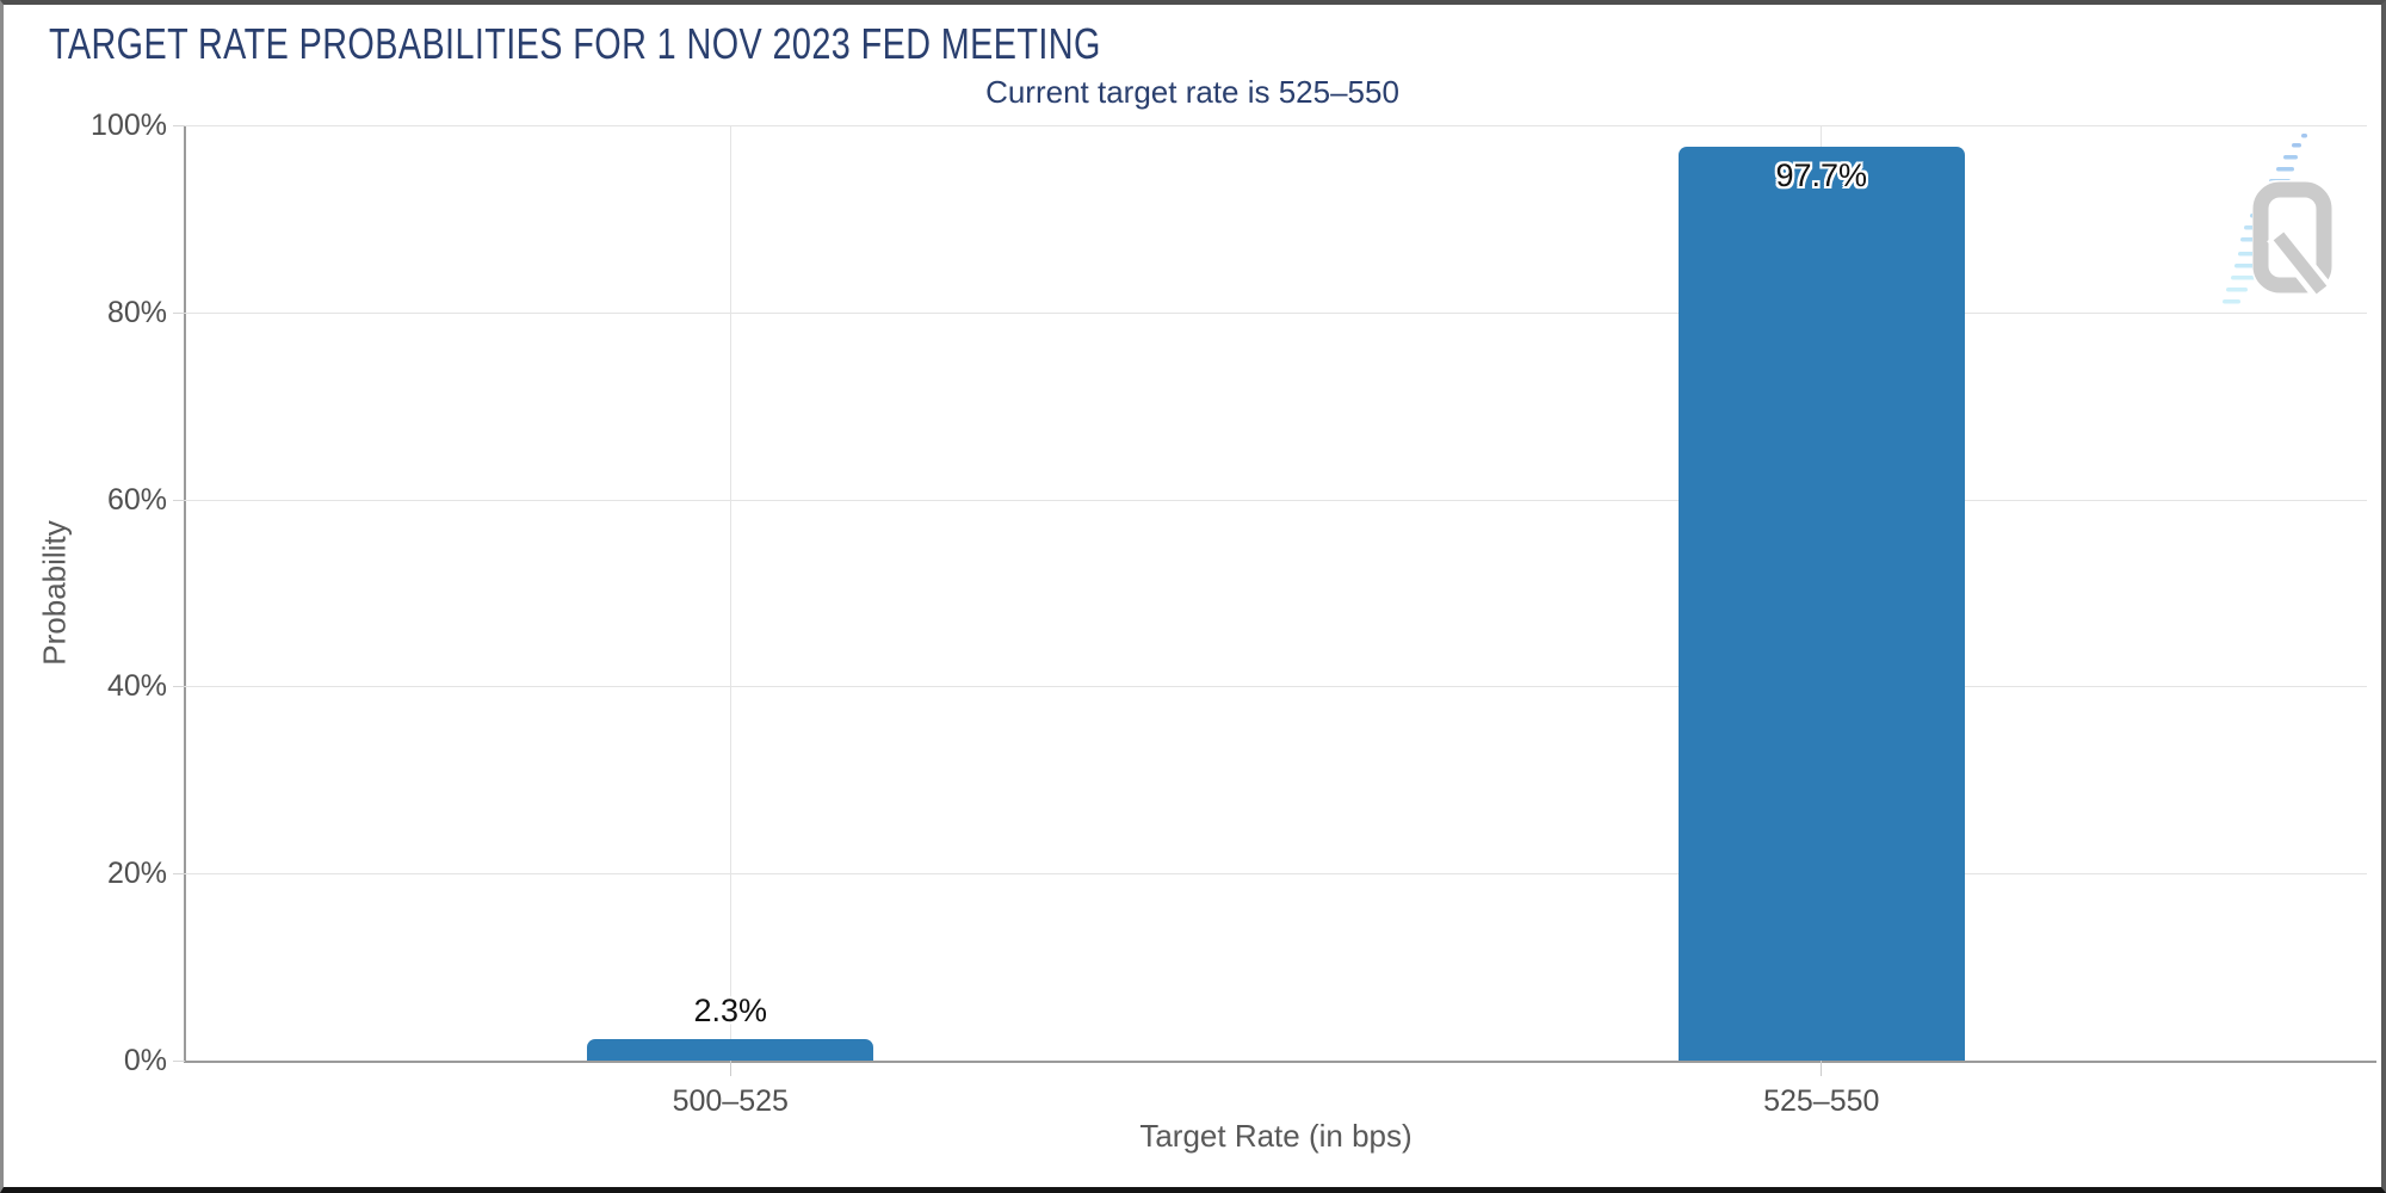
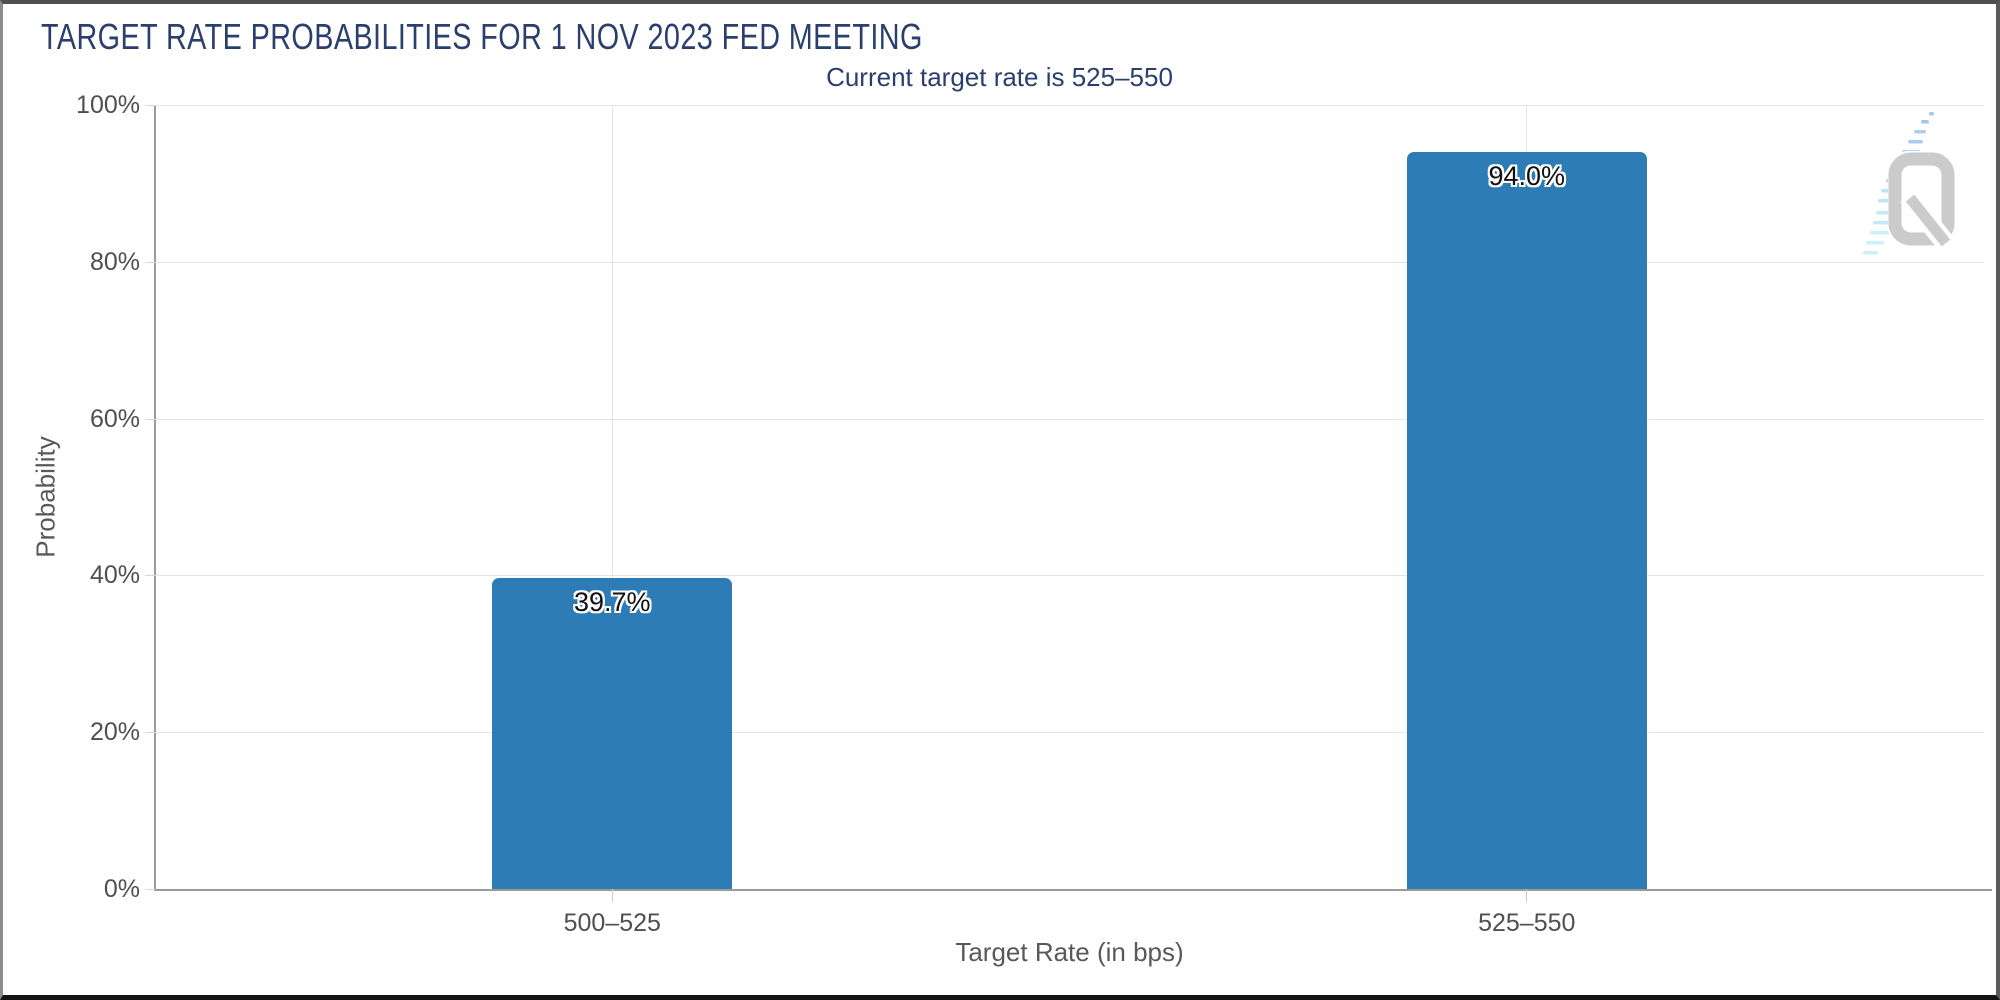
500–525: 2.3% -> 39.7%
525–550: 97.7% -> 94.0%
